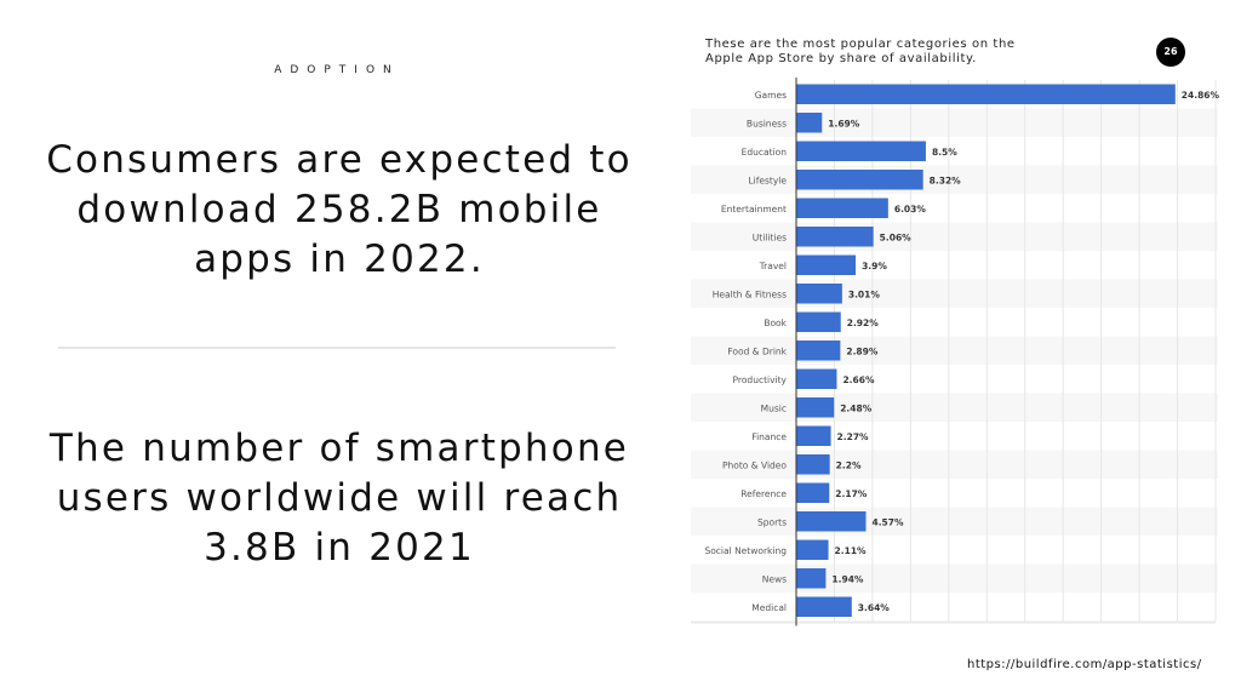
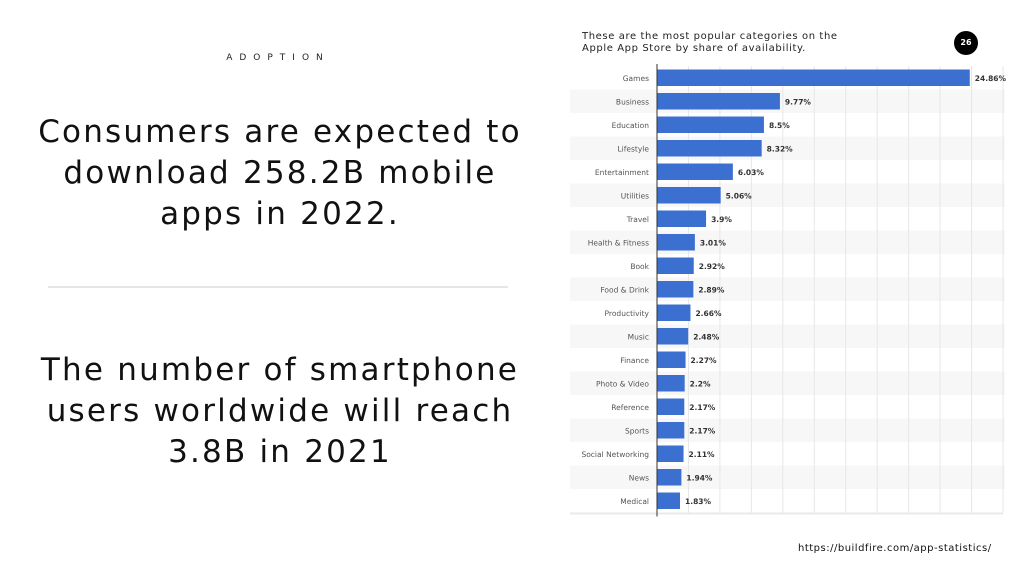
Business: 1.69% -> 9.77%
Sports: 4.57% -> 2.17%
Medical: 3.64% -> 1.83%
